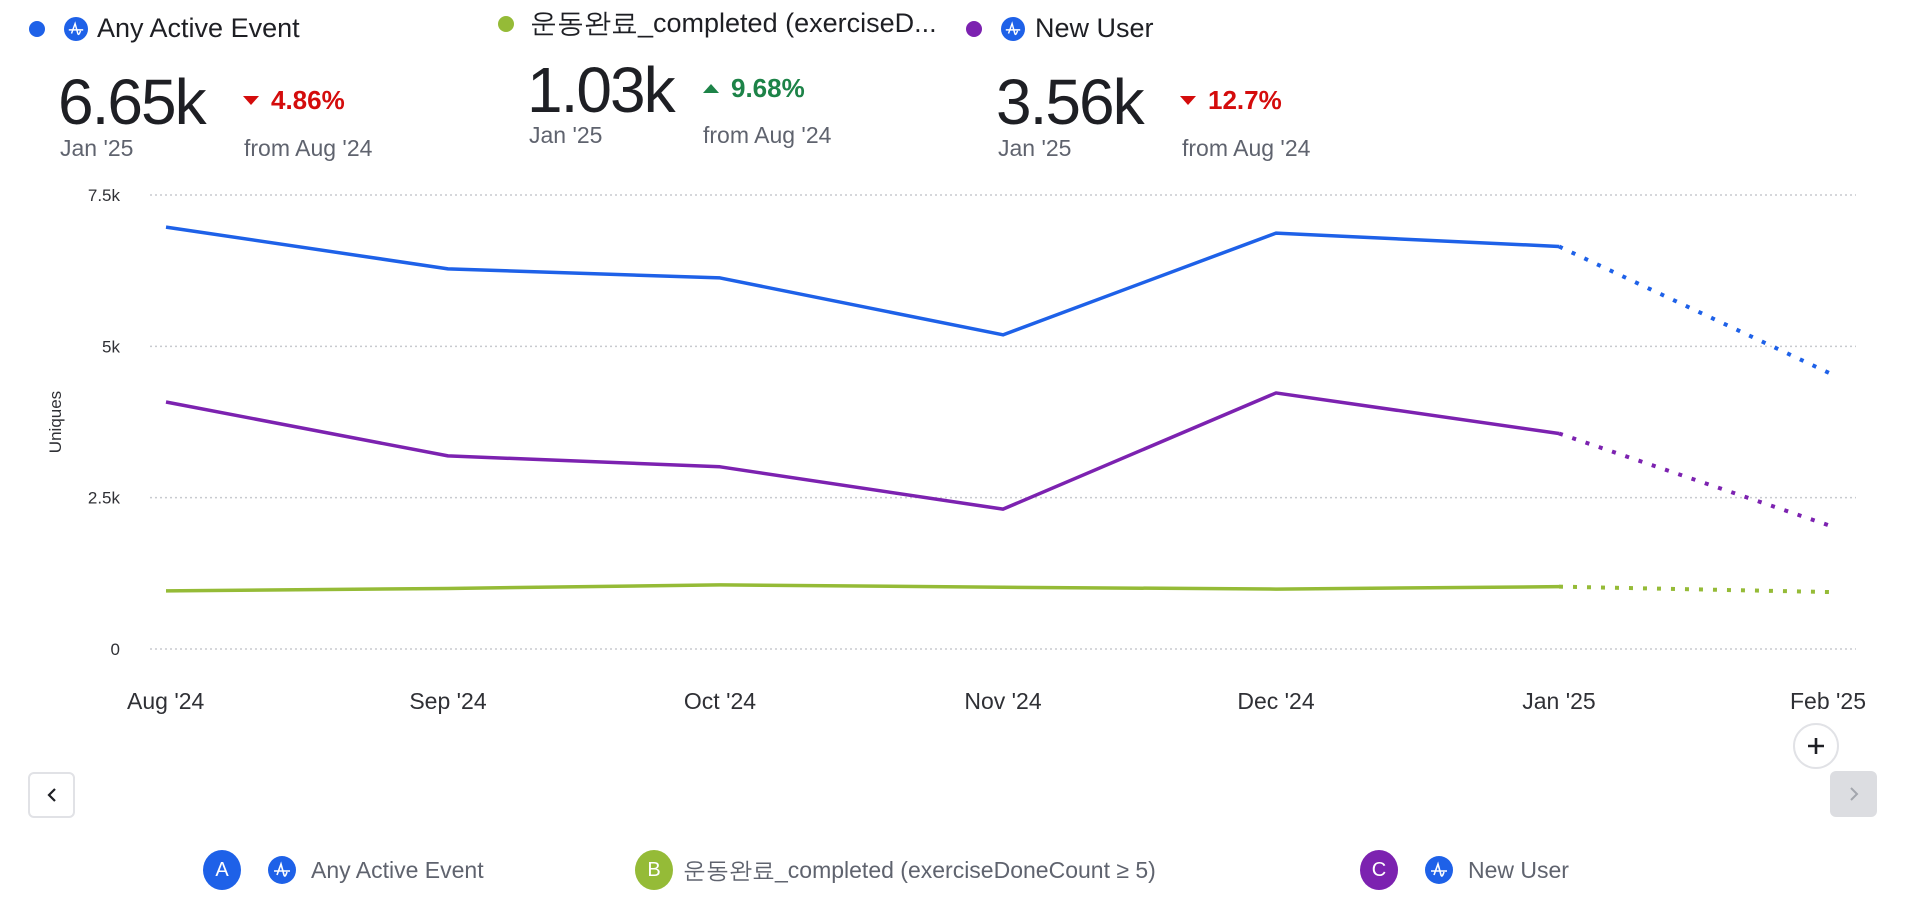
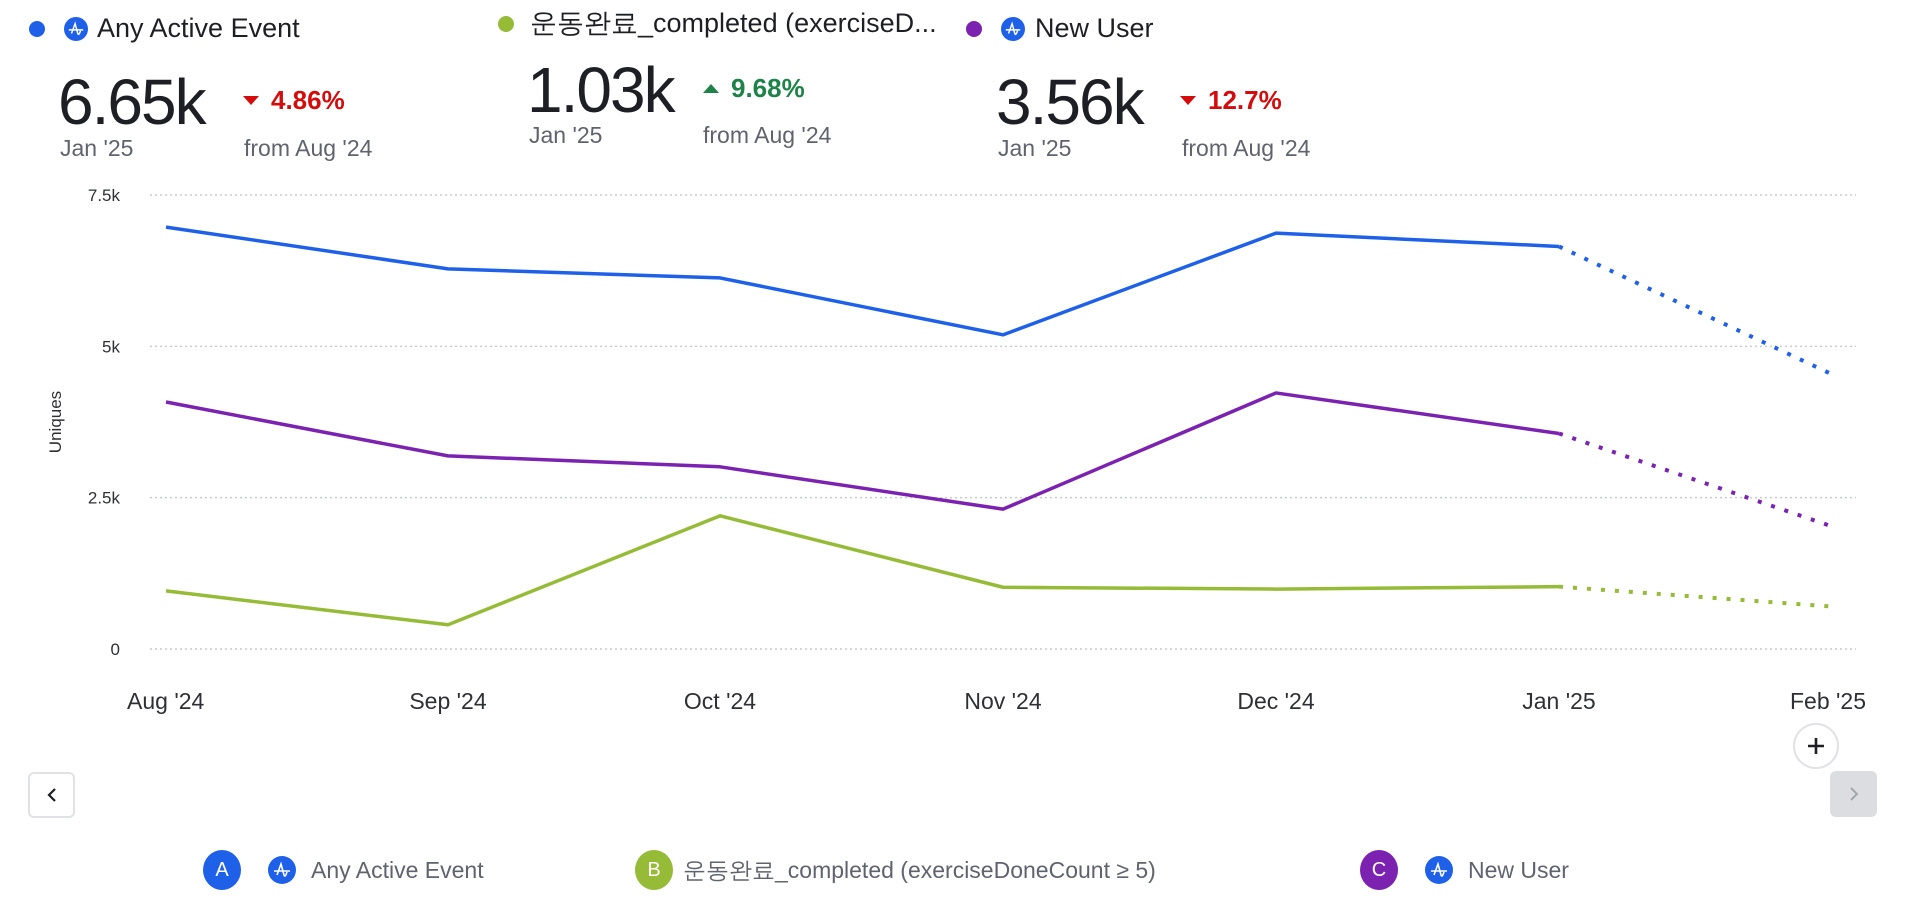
운동완료_completed (exerciseDoneCount ≥ 5)/Sep '24: 1.0k -> 0.4k
운동완료_completed (exerciseDoneCount ≥ 5)/Oct '24: 1.1k -> 2.2k
운동완료_completed (exerciseDoneCount ≥ 5)/Feb '25: 0.9k -> 0.7k
